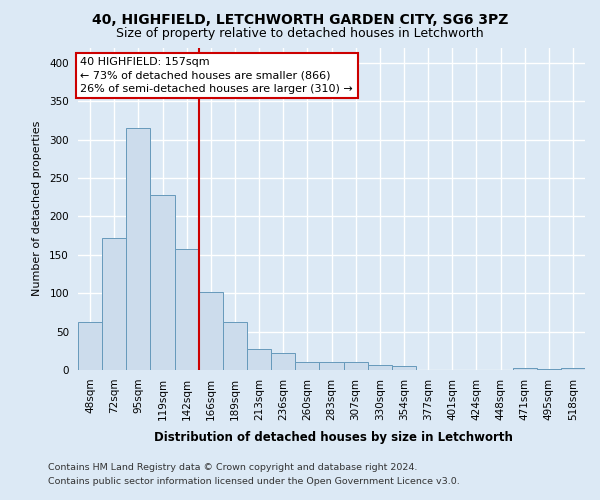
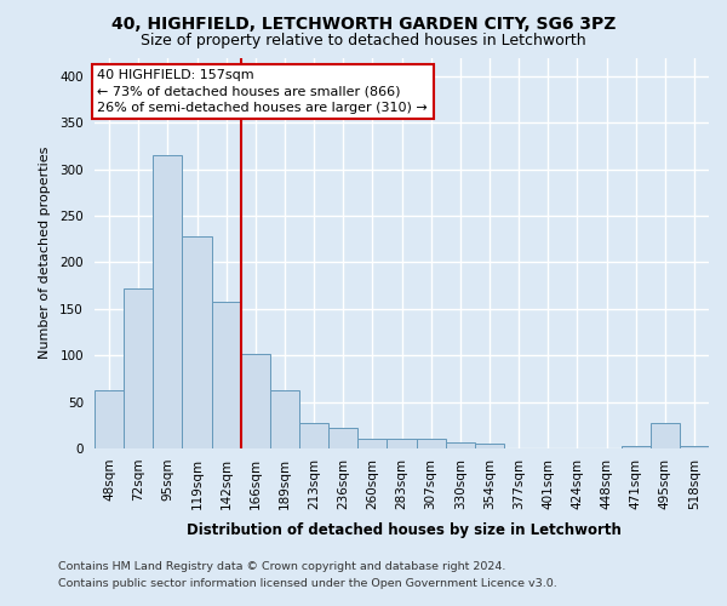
495sqm: 1 -> 28
